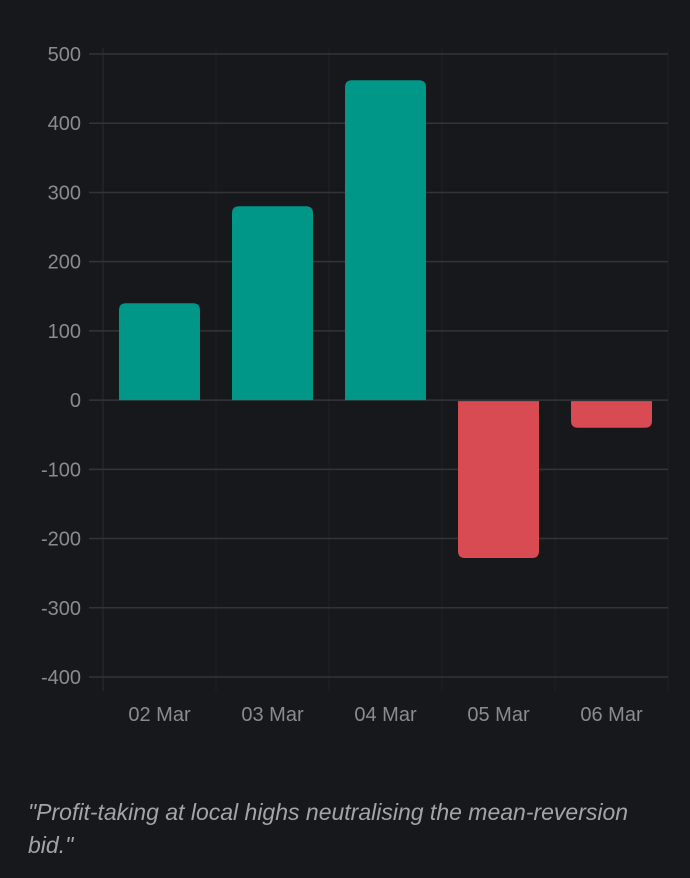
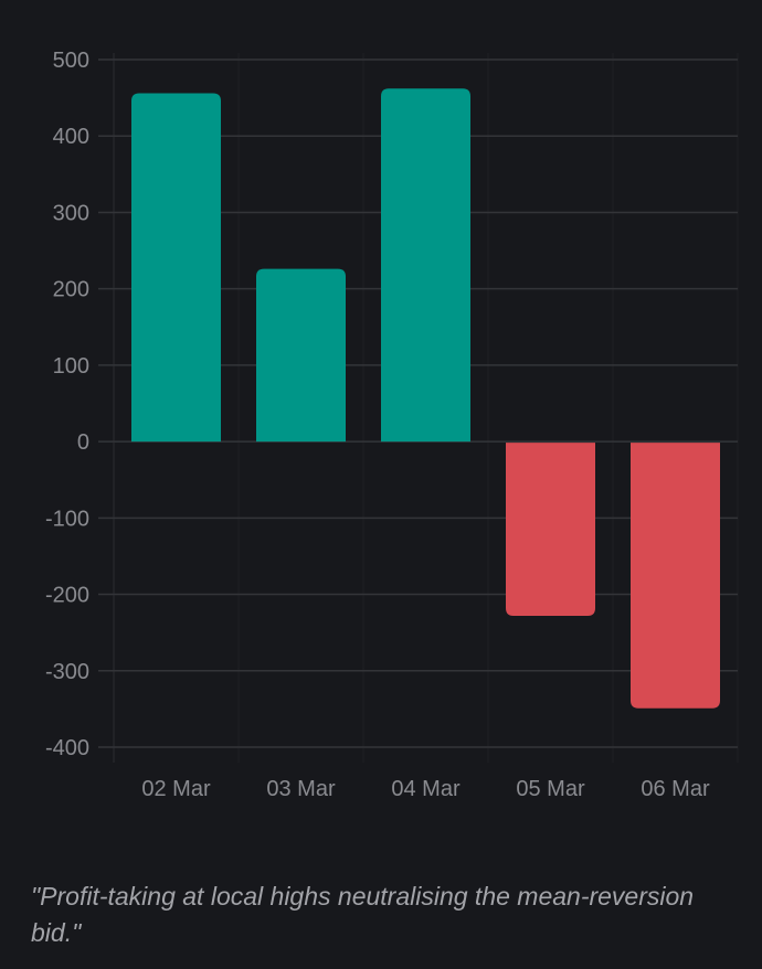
02 Mar: 140 -> 460
03 Mar: 280 -> 230
06 Mar: -40 -> -350
